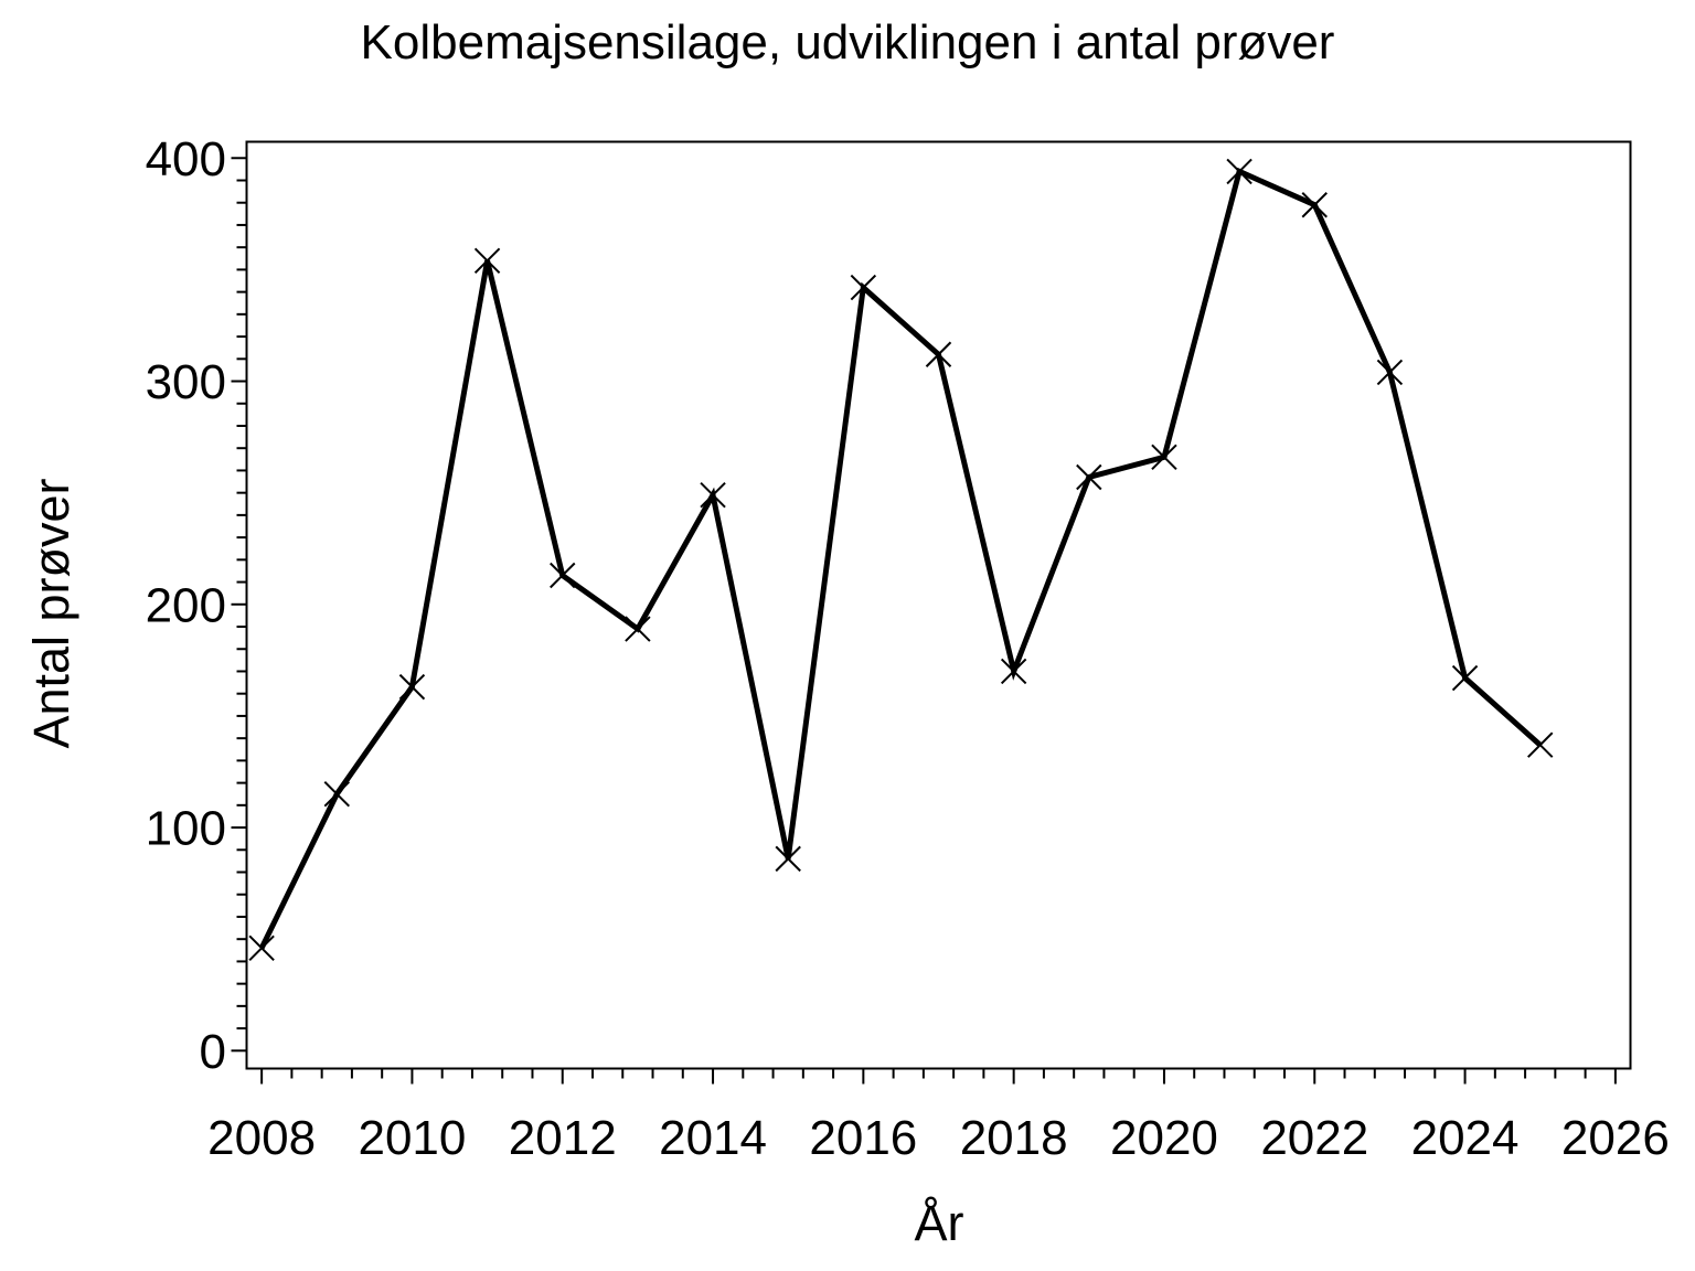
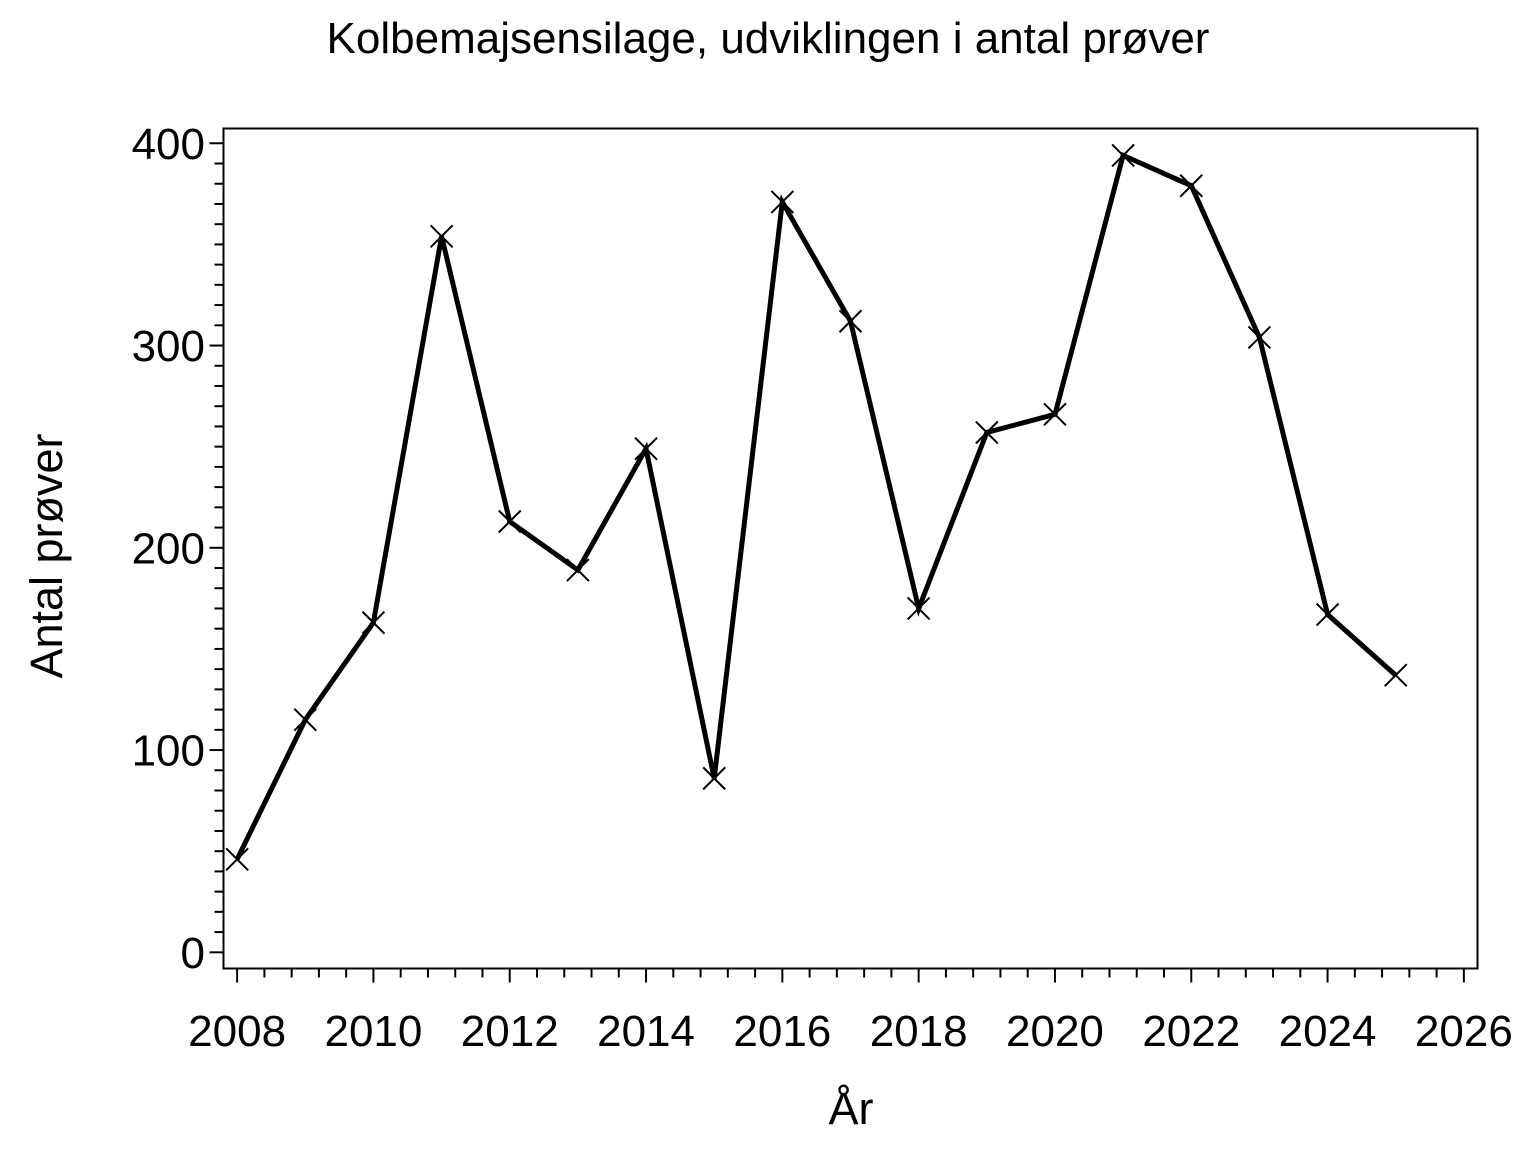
2016: 342 -> 371
